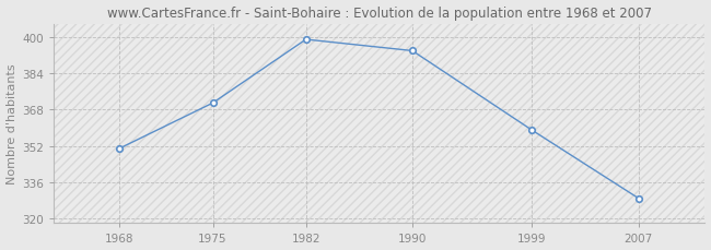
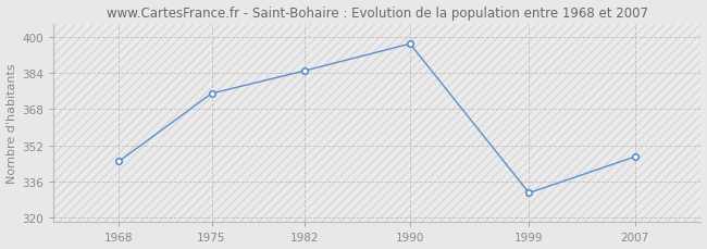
1968: 351 -> 345
1975: 371 -> 375
1982: 399 -> 385
1990: 394 -> 397
1999: 359 -> 331
2007: 329 -> 347
